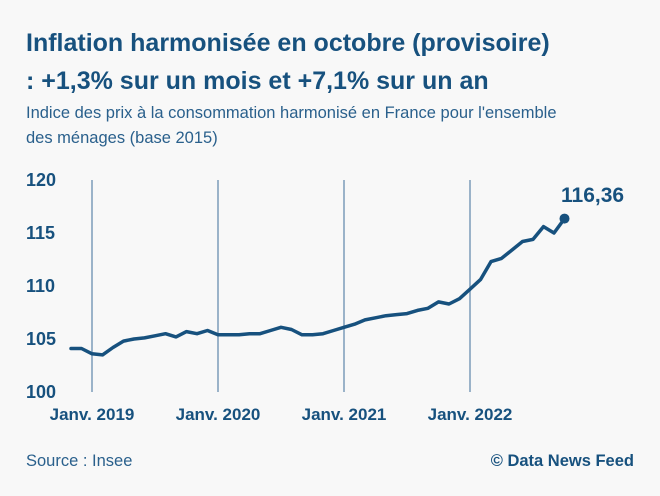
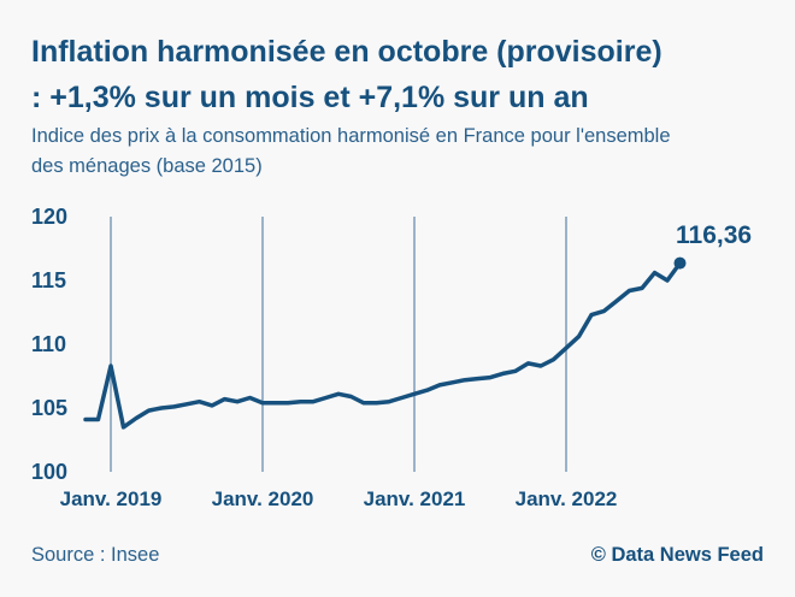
Janv. 2019: 103.6 -> 108.3
